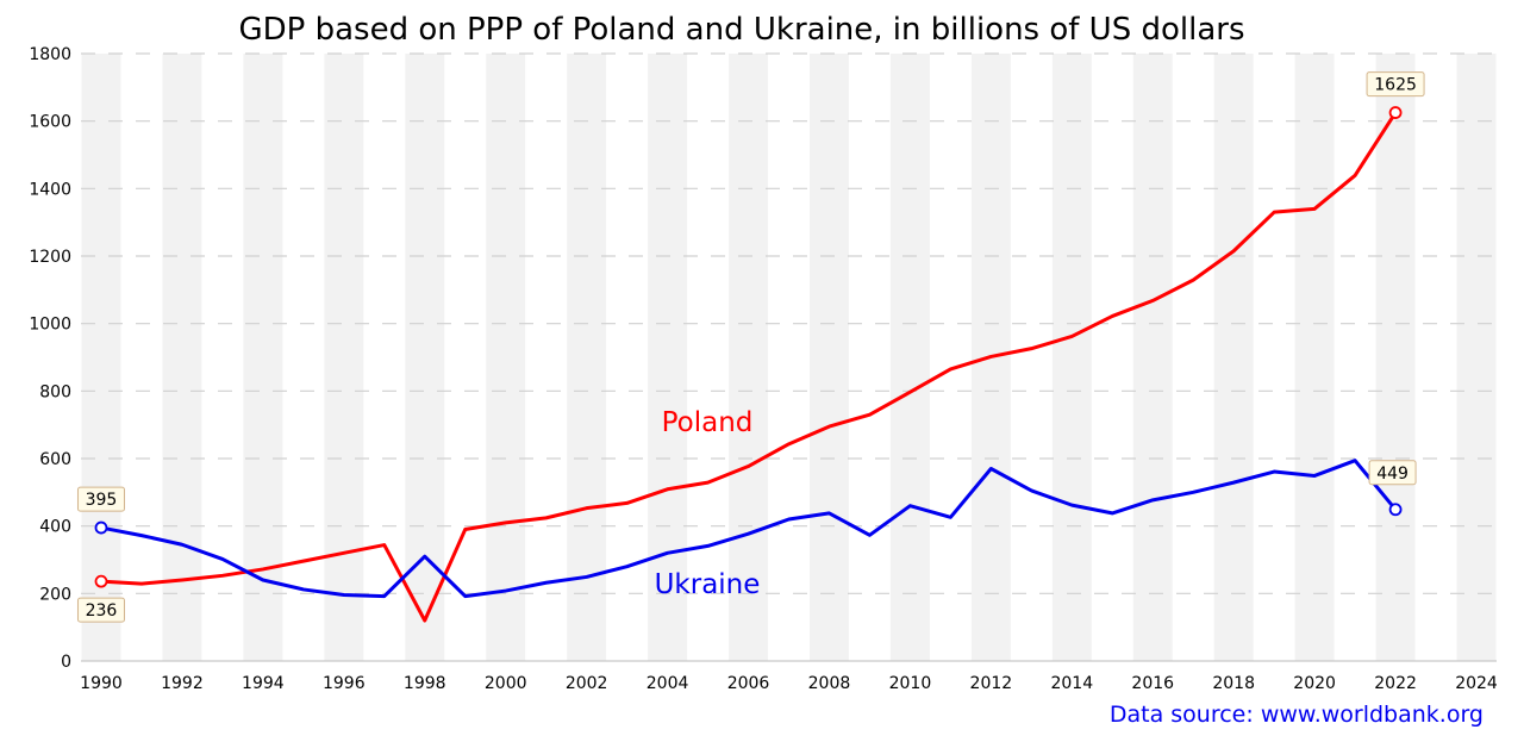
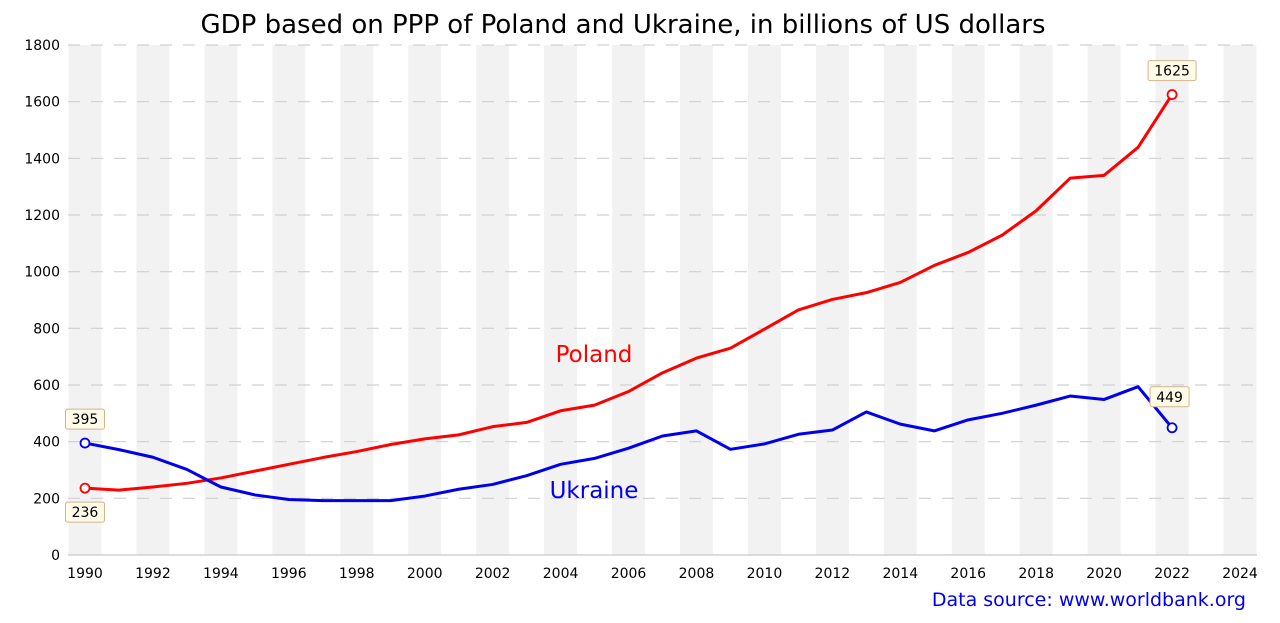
Poland/1998: 120 -> 360
Ukraine/1998: 310 -> 190
Ukraine/2010: 460 -> 390
Ukraine/2012: 570 -> 440
